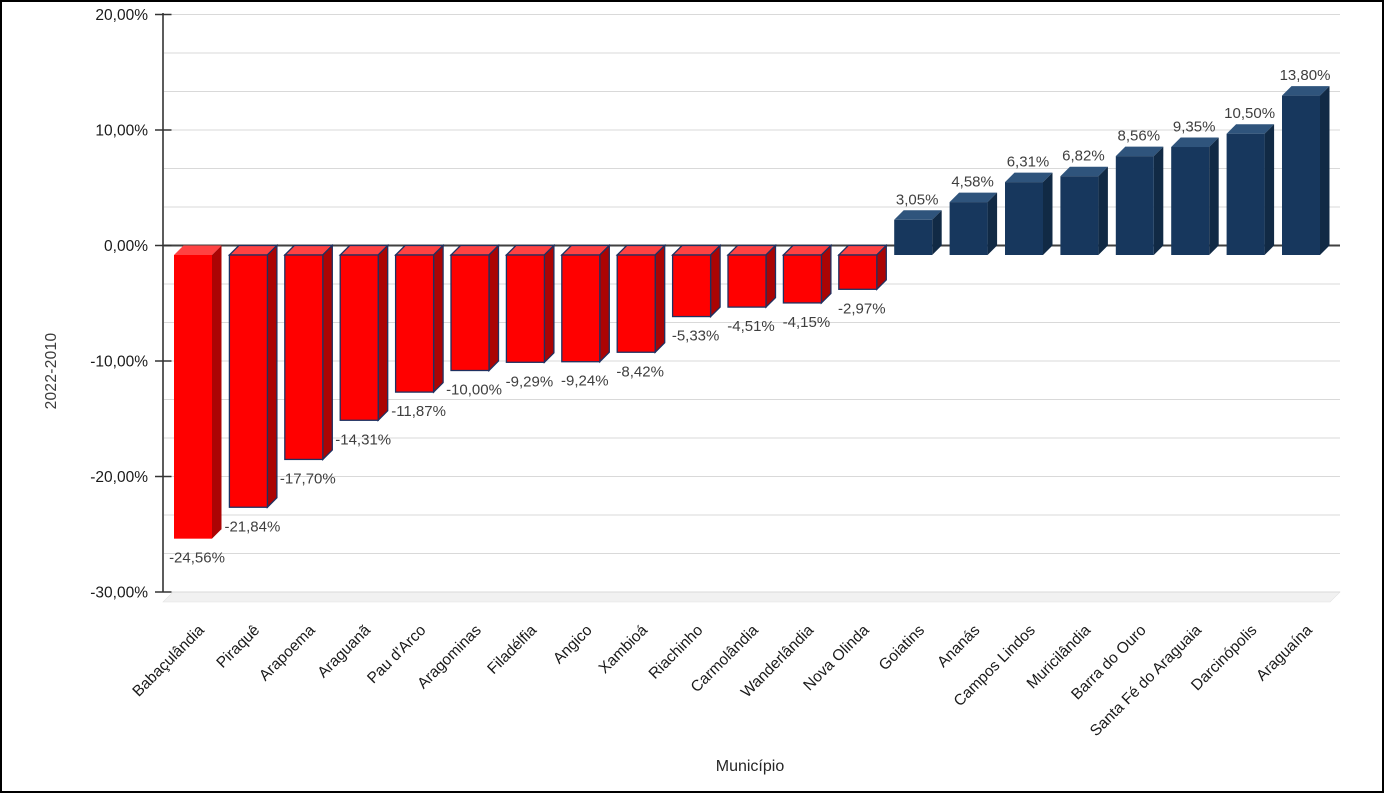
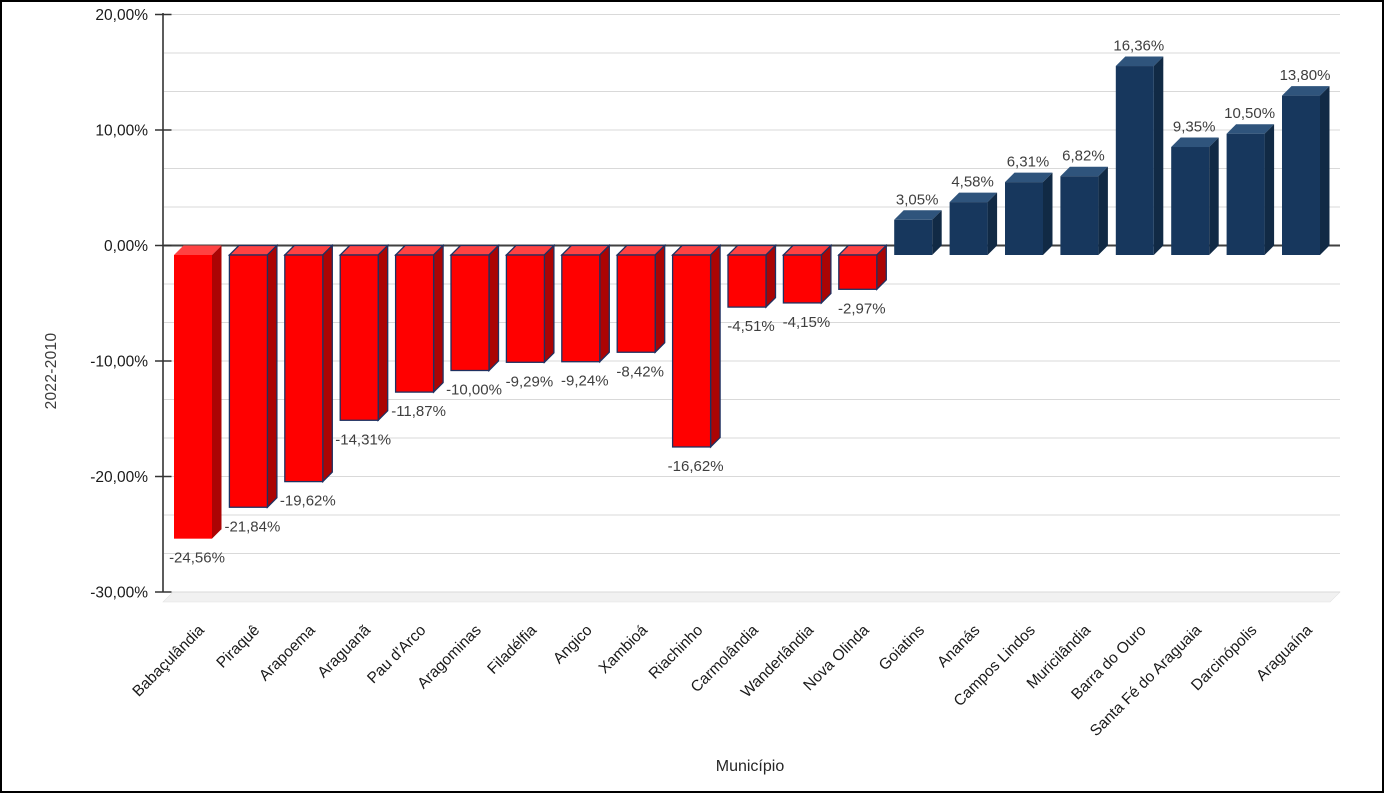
Arapoema: -17,70% -> -19,62%
Riachinho: -5,33% -> -16,62%
Barra do Ouro: 8,56% -> 16,36%
